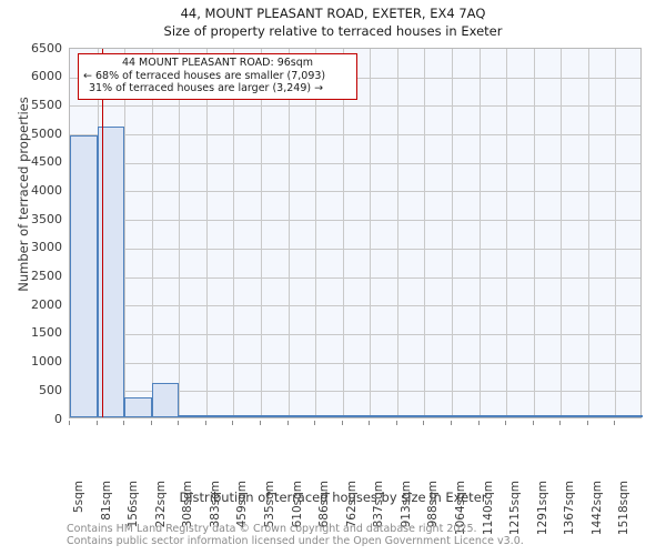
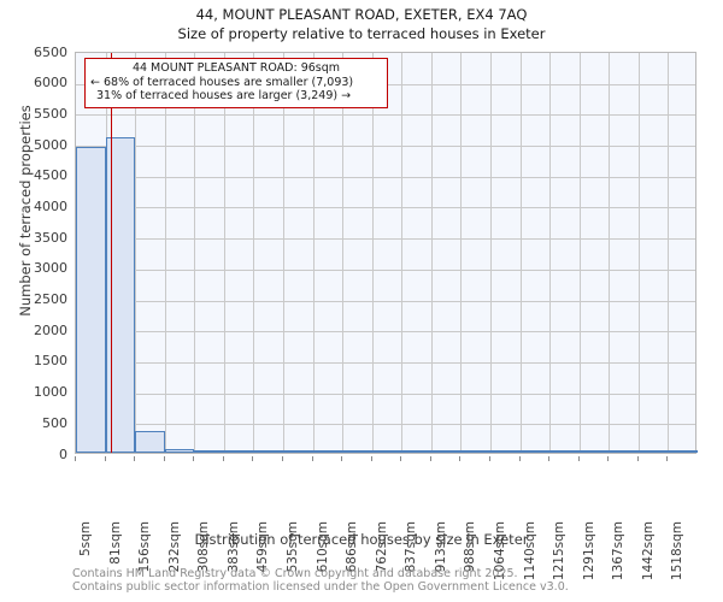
232sqm: 600 -> 100
